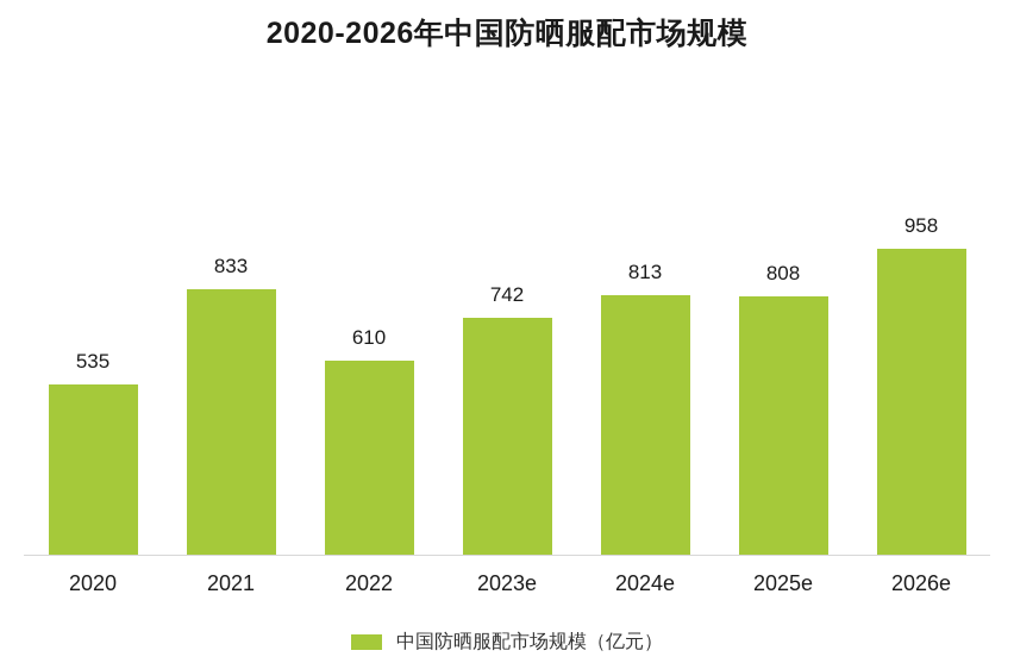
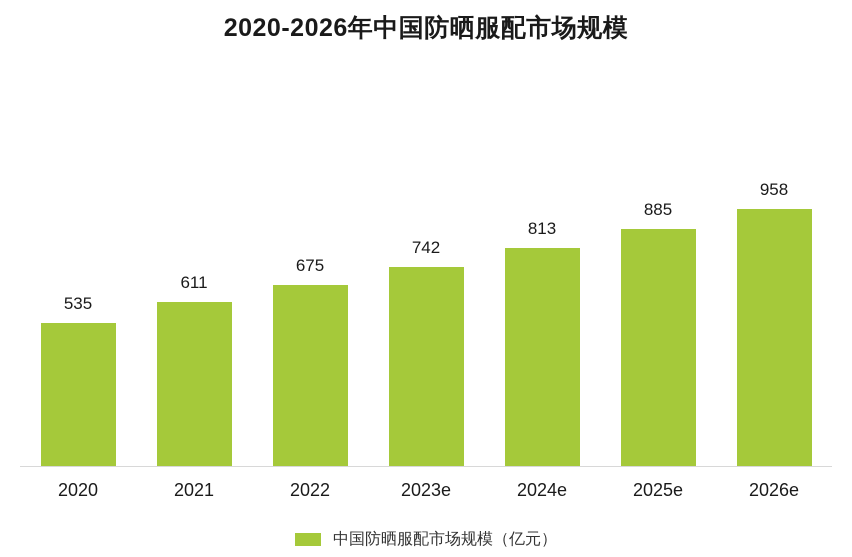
2021: 833 -> 611
2022: 610 -> 675
2025e: 808 -> 885
